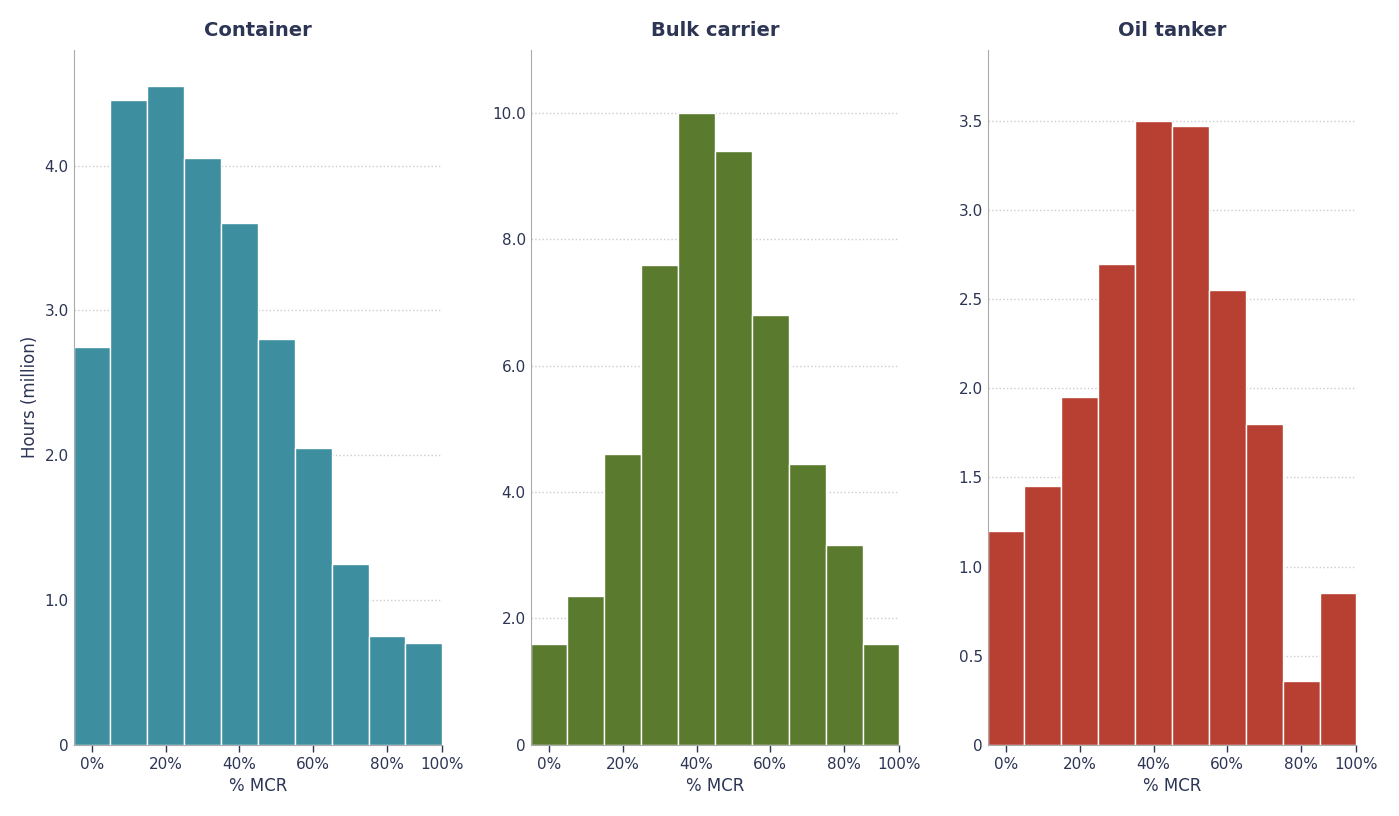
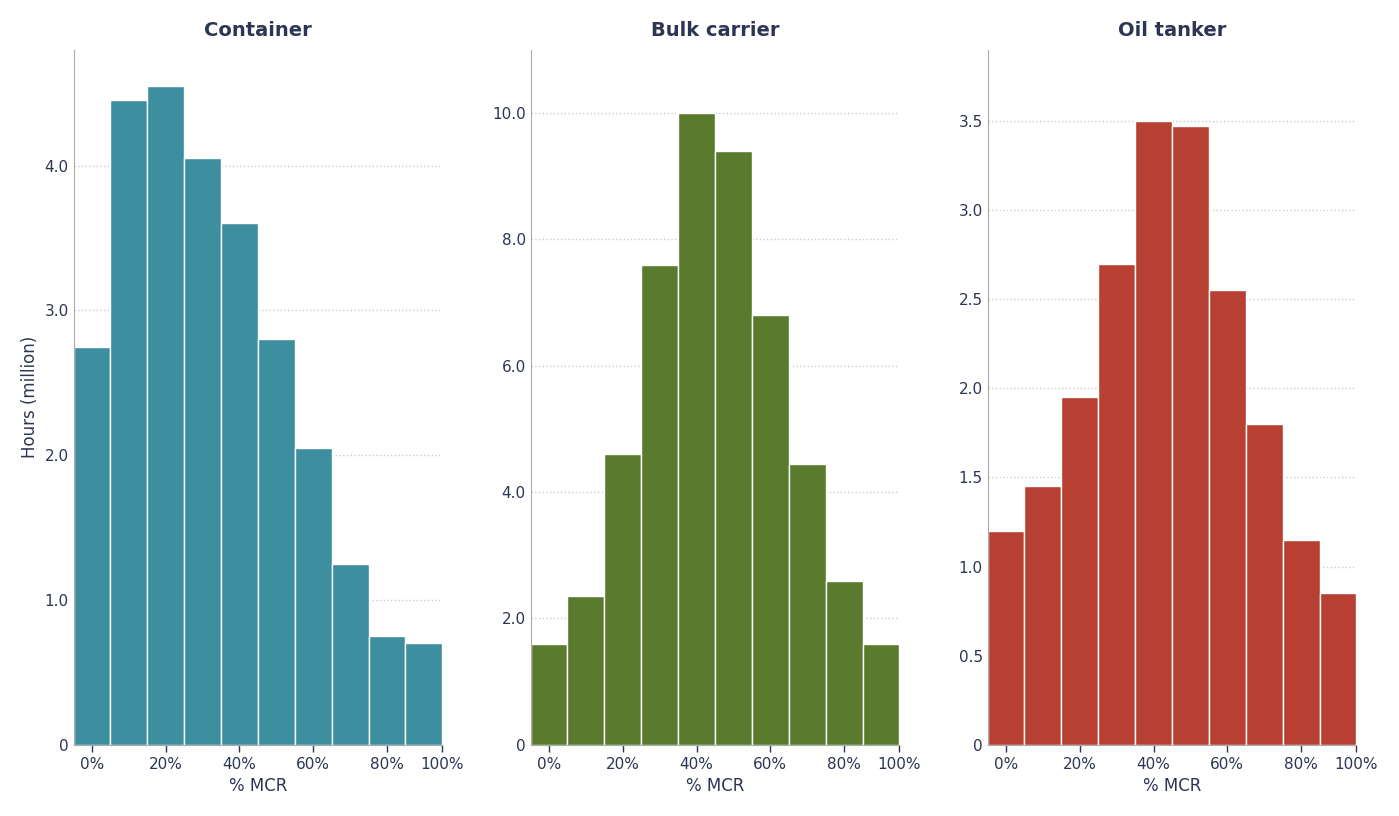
Bulk carrier/80%: 3.16 -> 2.60
Oil tanker/80%: 0.36 -> 1.15
